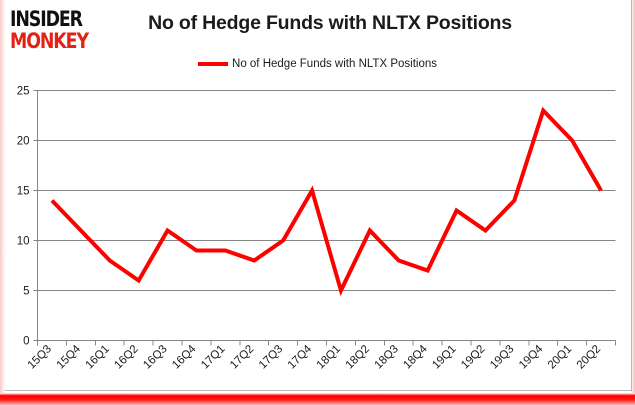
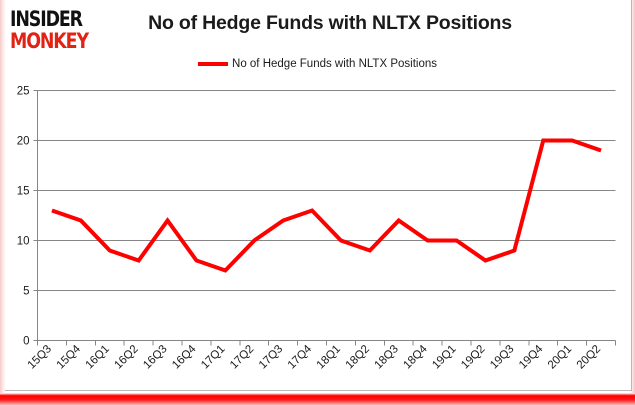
15Q3: 14 -> 13
15Q4: 11 -> 12
16Q1: 8 -> 9
16Q2: 6 -> 8
16Q3: 11 -> 12
16Q4: 9 -> 8
17Q1: 9 -> 7
17Q2: 8 -> 10
17Q3: 10 -> 12
17Q4: 15 -> 13
18Q1: 5 -> 10
18Q2: 11 -> 9
18Q3: 8 -> 12
18Q4: 7 -> 10
19Q1: 13 -> 10
19Q2: 11 -> 8
19Q3: 14 -> 9
19Q4: 23 -> 20
20Q2: 15 -> 19
